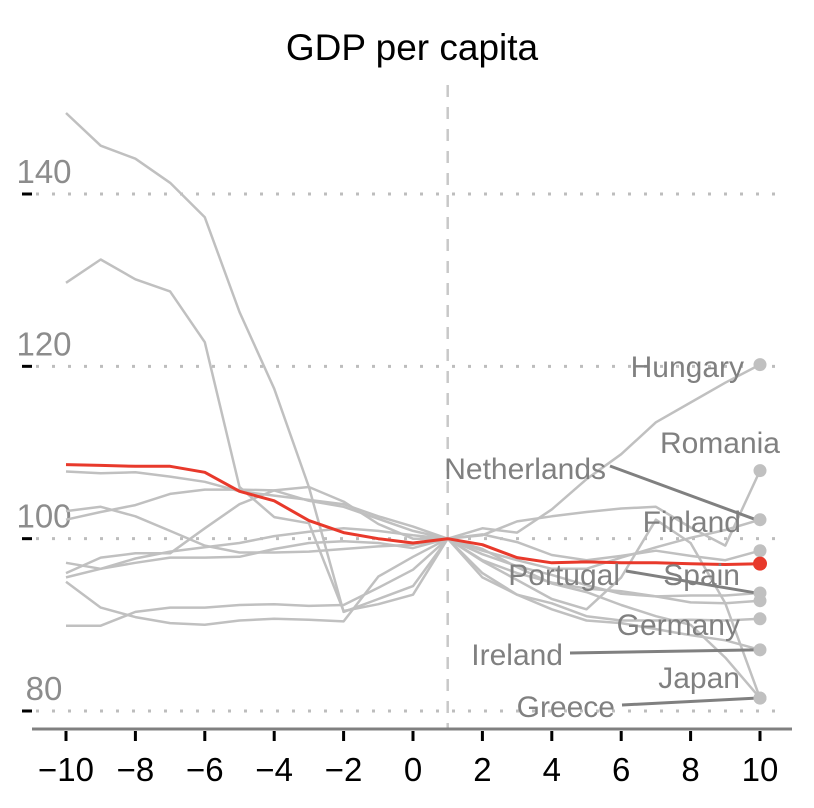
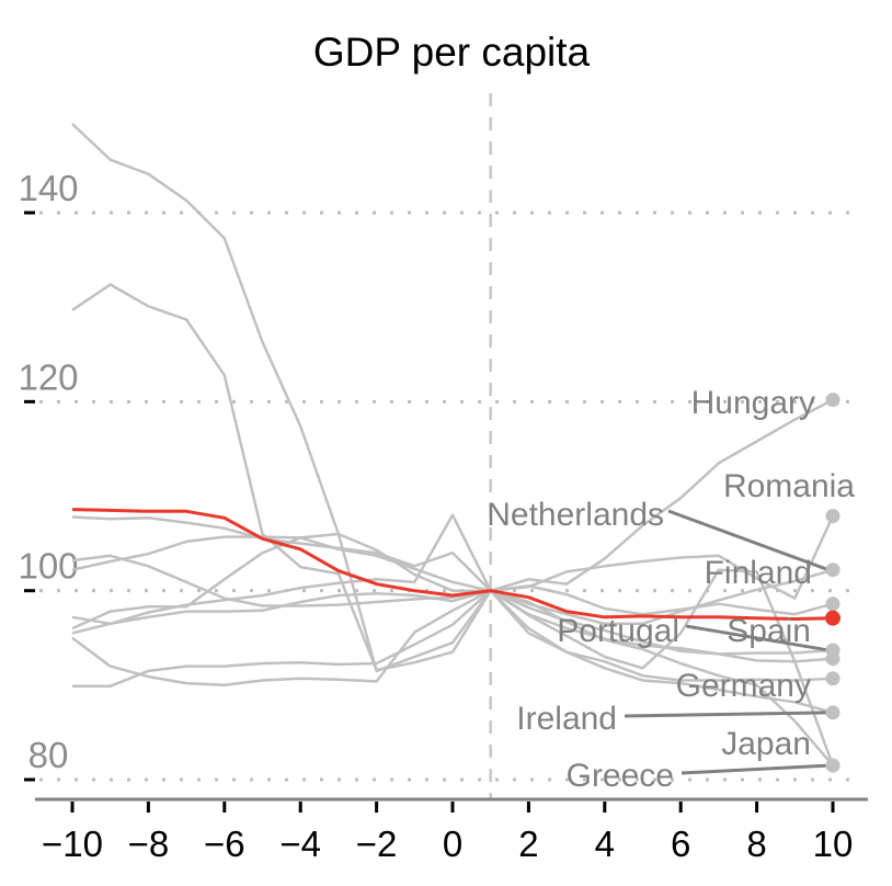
Hungary/0: 100 -> 108
Japan/0: 101 -> 104
Greece/8: 100 -> 102
